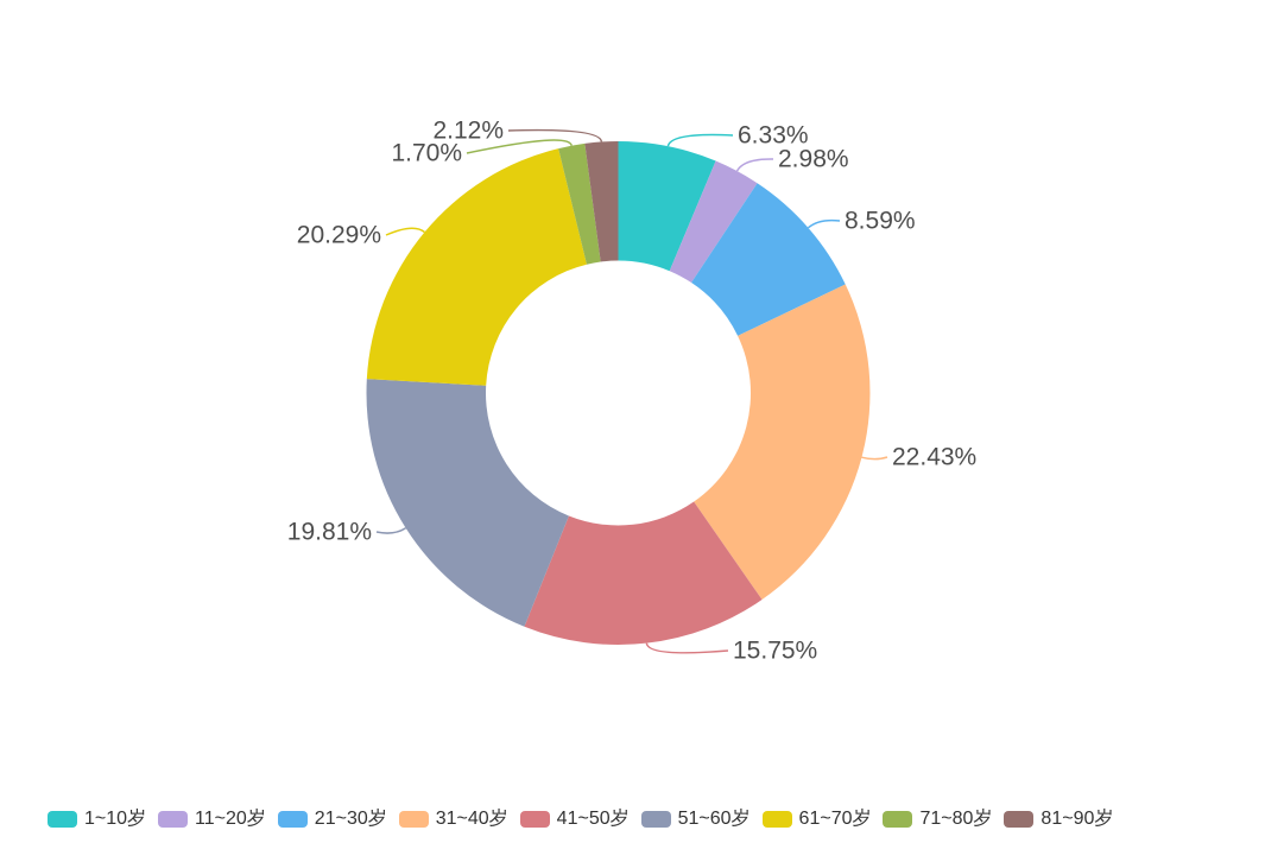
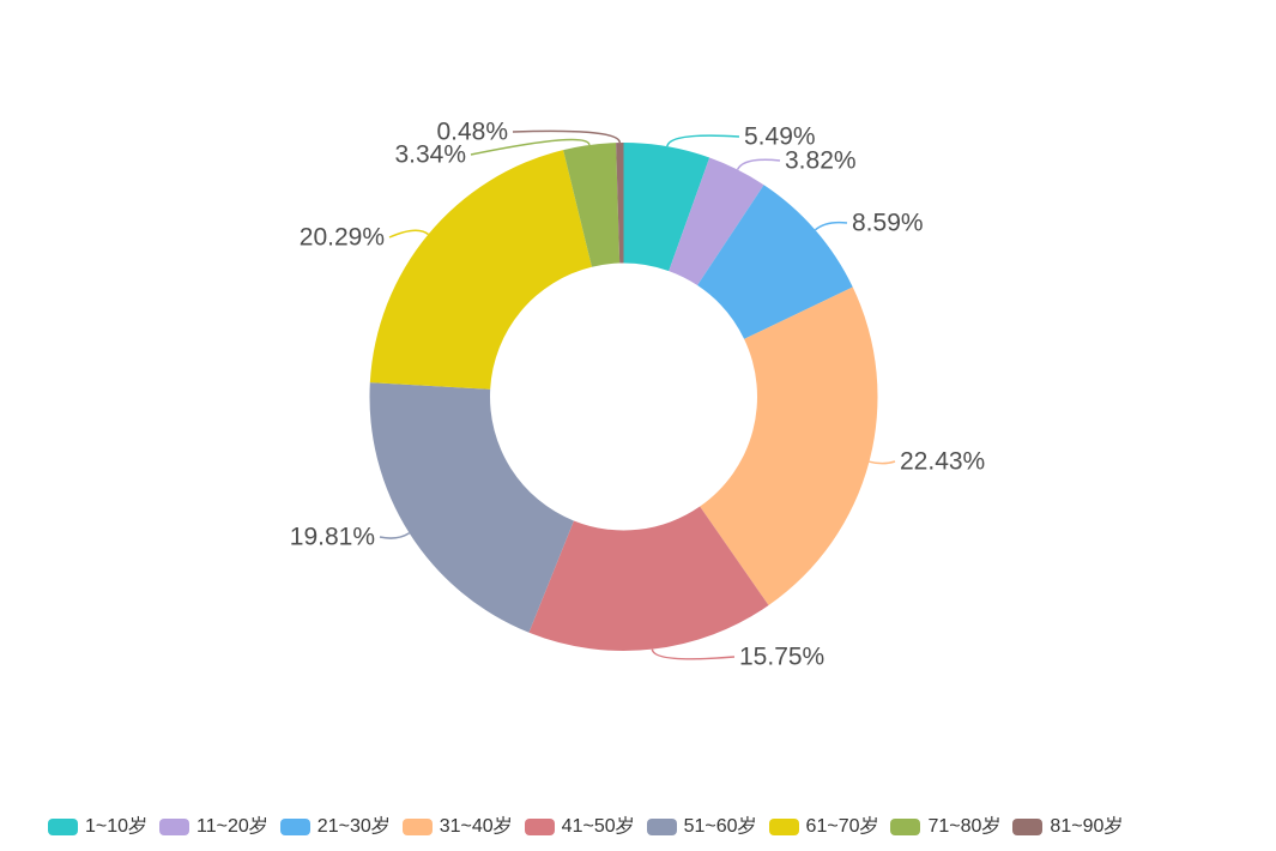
1~10岁: 6.33% -> 5.49%
11~20岁: 2.98% -> 3.82%
71~80岁: 1.70% -> 3.34%
81~90岁: 2.12% -> 0.48%
